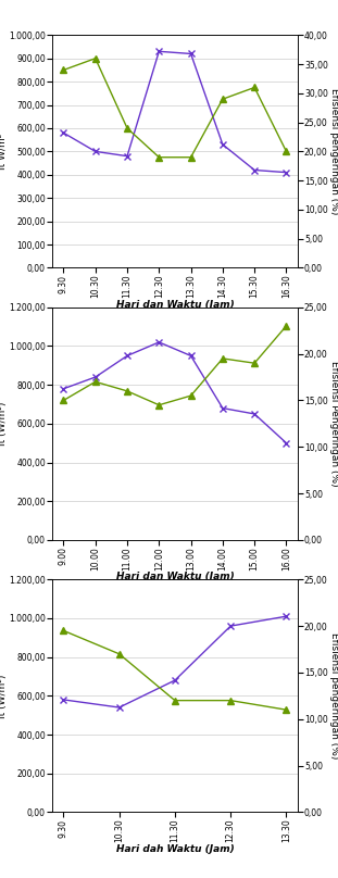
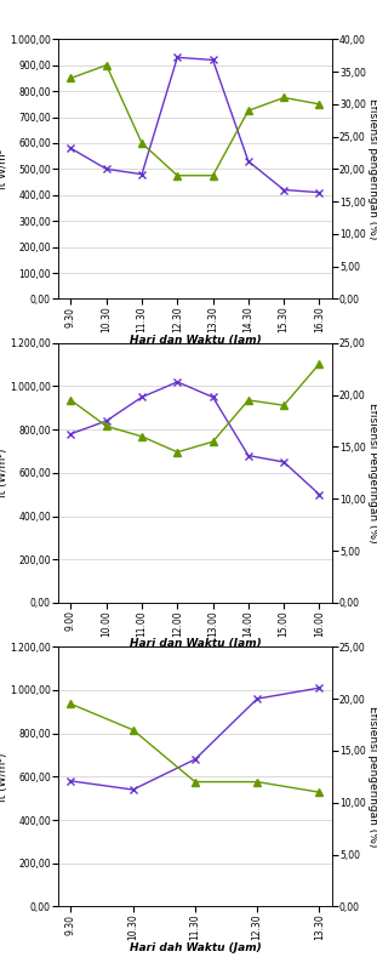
η pengeringan (%)/16.30: 20 -> 30
η pengeringan (%)/9.00: 15,0 -> 19,5
